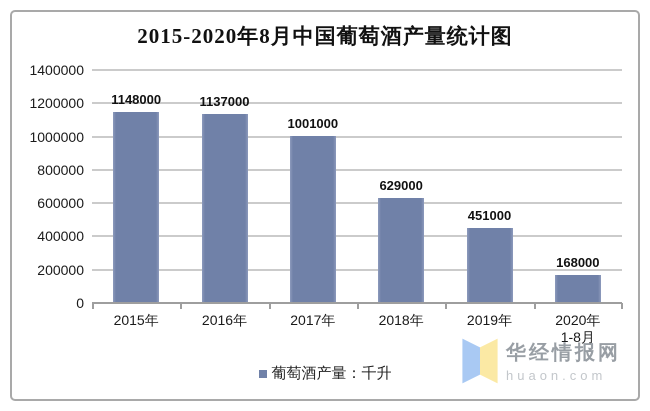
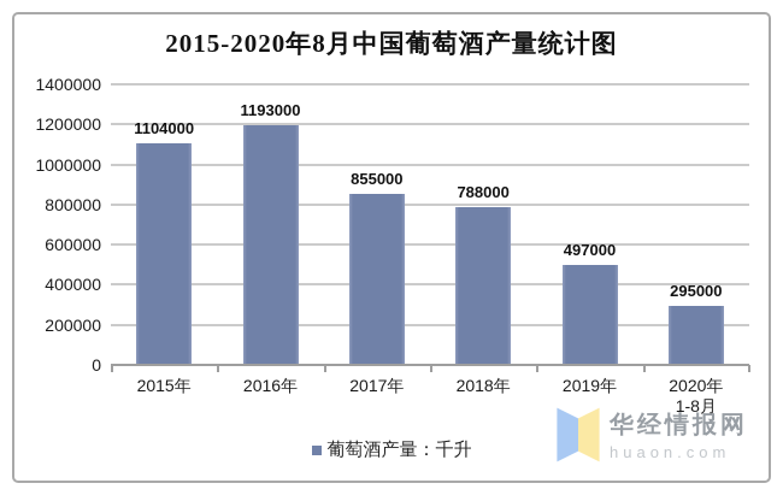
2015年: 1148000 -> 1104000
2016年: 1137000 -> 1193000
2017年: 1001000 -> 855000
2018年: 629000 -> 788000
2019年: 451000 -> 497000
2020年 1-8月: 168000 -> 295000
